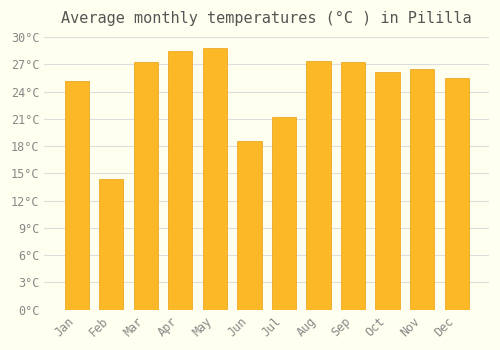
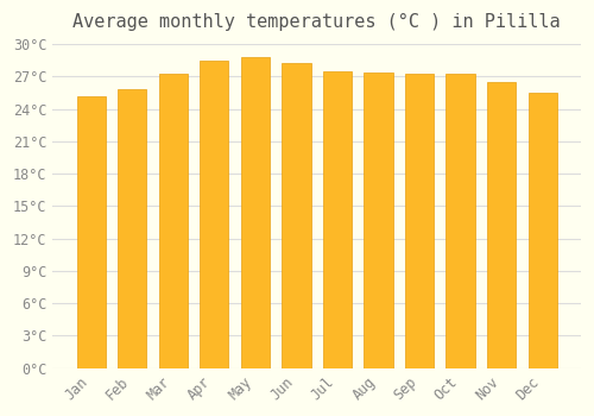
Feb: 14.4°C -> 25.8°C
Jun: 18.6°C -> 28.2°C
Jul: 21.2°C -> 27.5°C
Oct: 26.2°C -> 27.2°C
